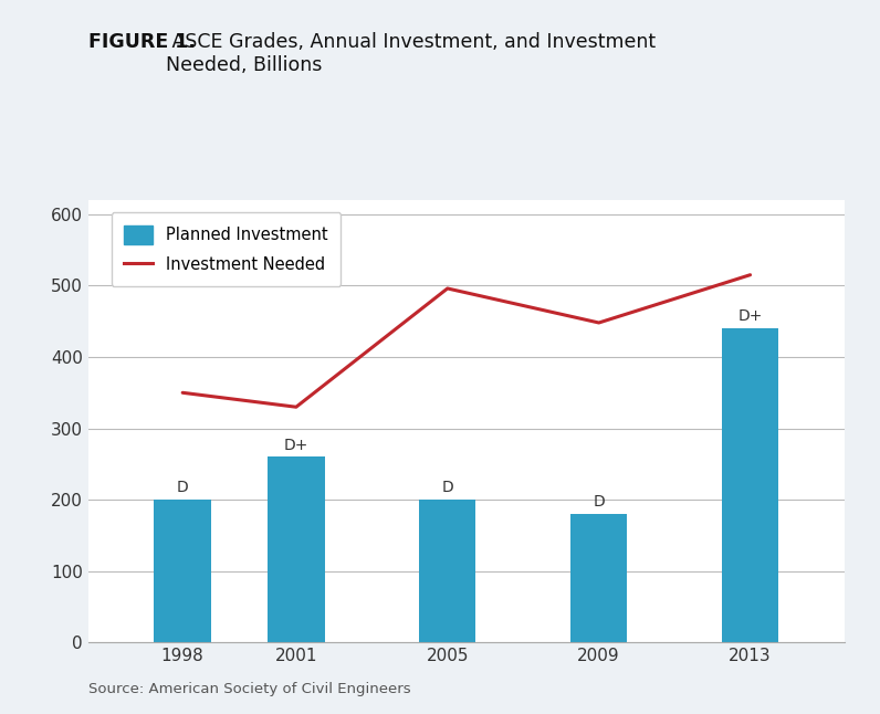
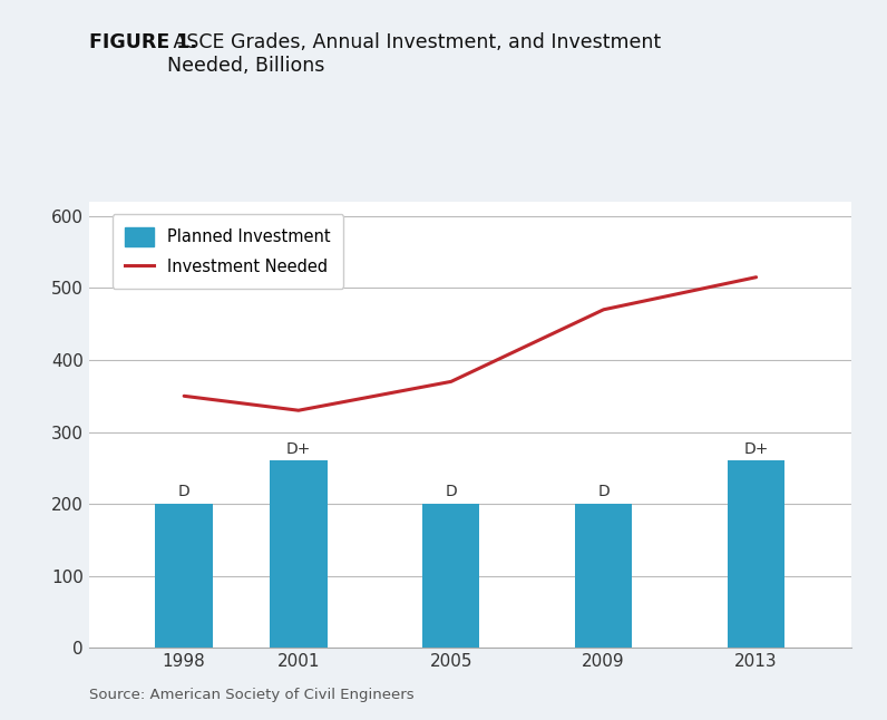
Investment Needed/2005: 496 -> 370
Planned Investment/2009: 180 -> 200
Investment Needed/2009: 448 -> 470
Planned Investment/2013: 440 -> 260
